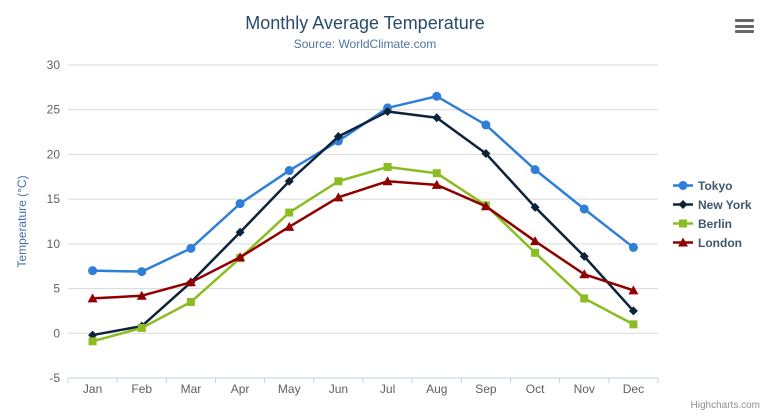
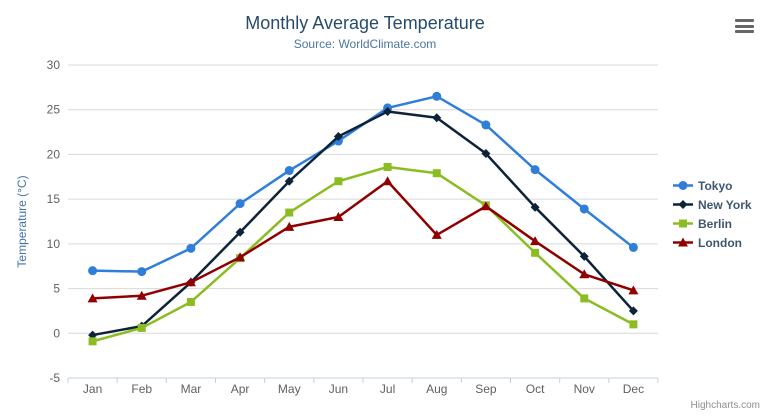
London/Jun: 15 -> 13
London/Aug: 17 -> 11
